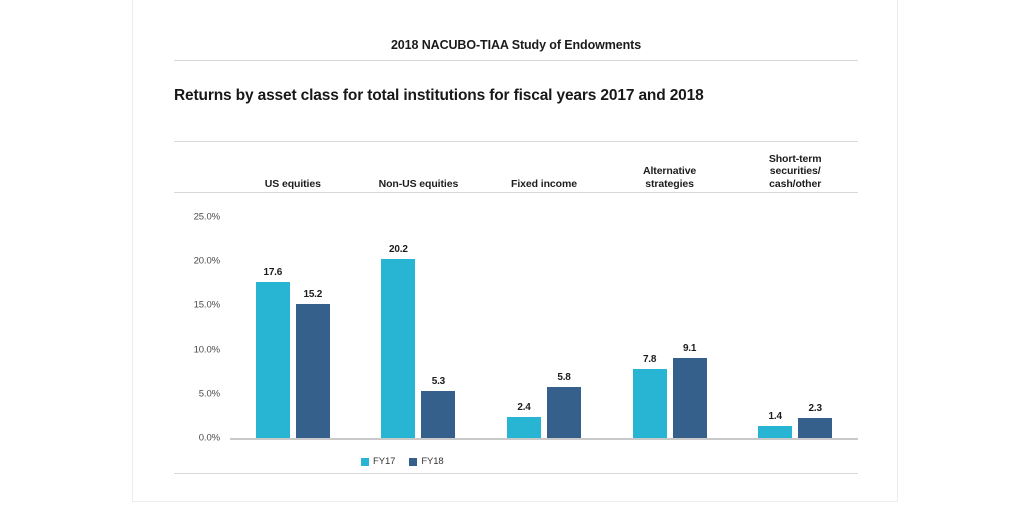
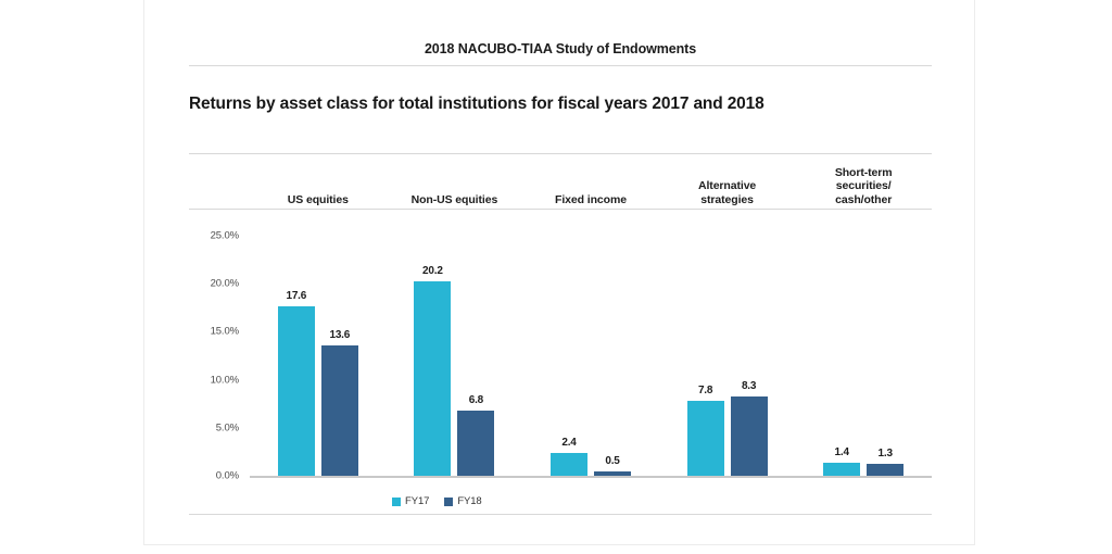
FY18/US equities: 15.2 -> 13.6
FY18/Non-US equities: 5.3 -> 6.8
FY18/Fixed income: 5.8 -> 0.5
FY18/Alternative strategies: 9.1 -> 8.3
FY18/Short-term securities/ cash/other: 2.3 -> 1.3
